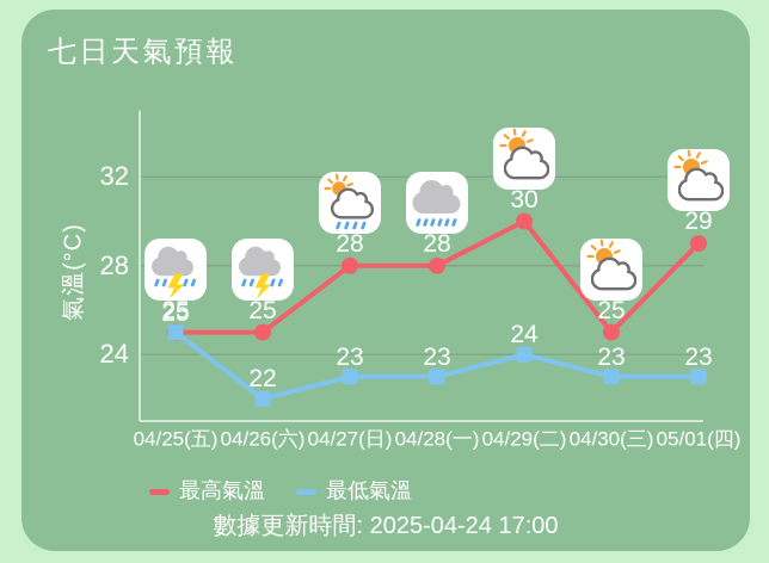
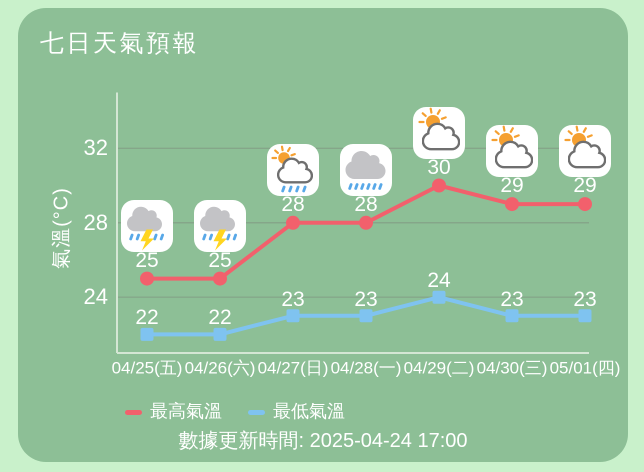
最低氣溫/04/25(五): 25 -> 22
最高氣溫/04/30(三): 25 -> 29
